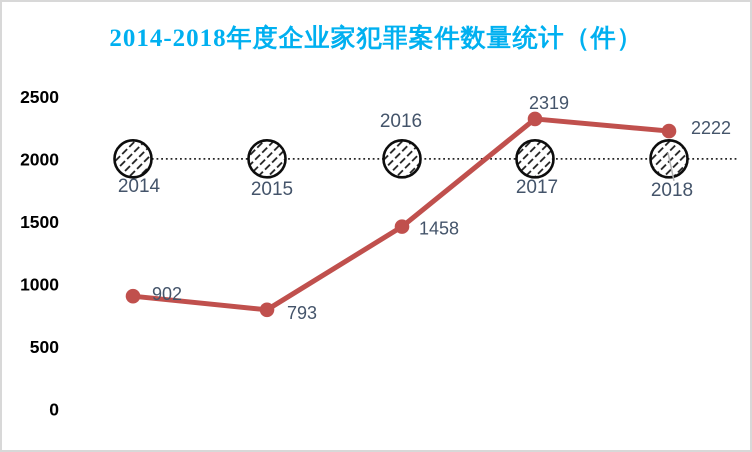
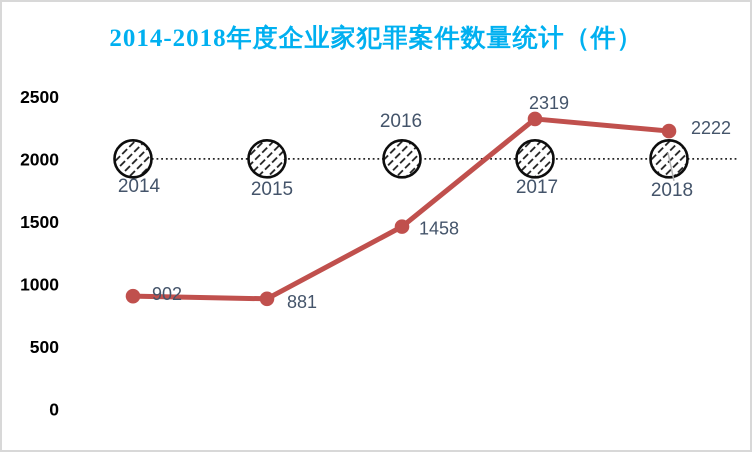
2015: 793 -> 881
